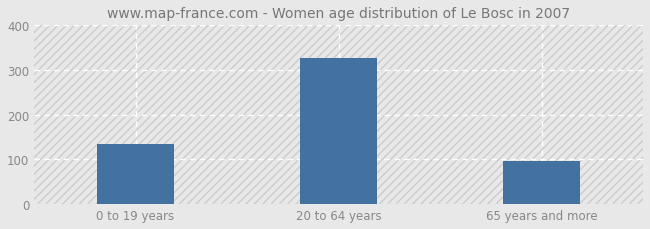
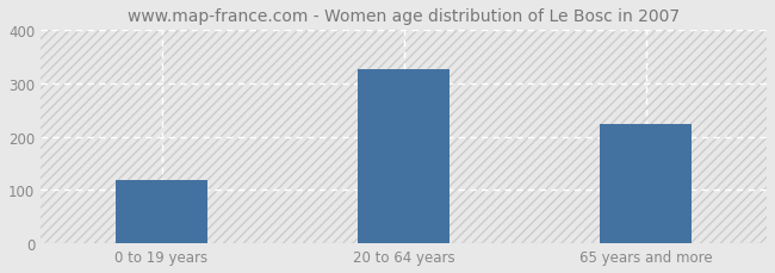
0 to 19 years: 135 -> 120
65 years and more: 96 -> 225
